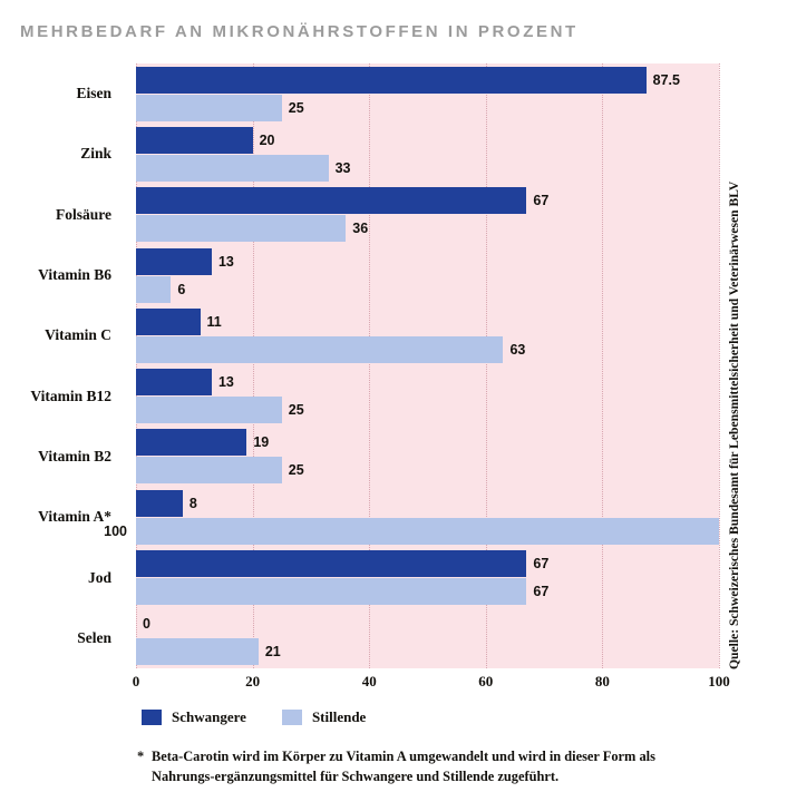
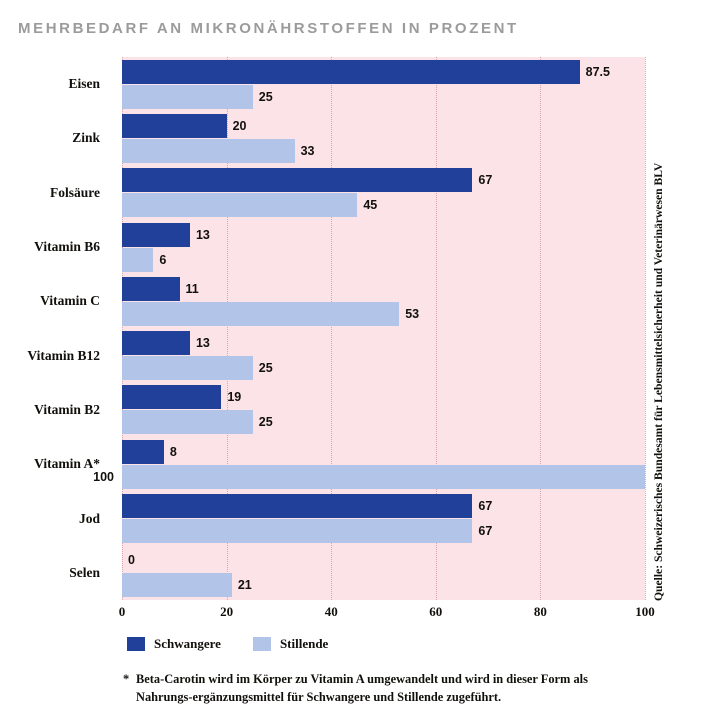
Stillende/Folsäure: 36 -> 45
Stillende/Vitamin C: 63 -> 53
